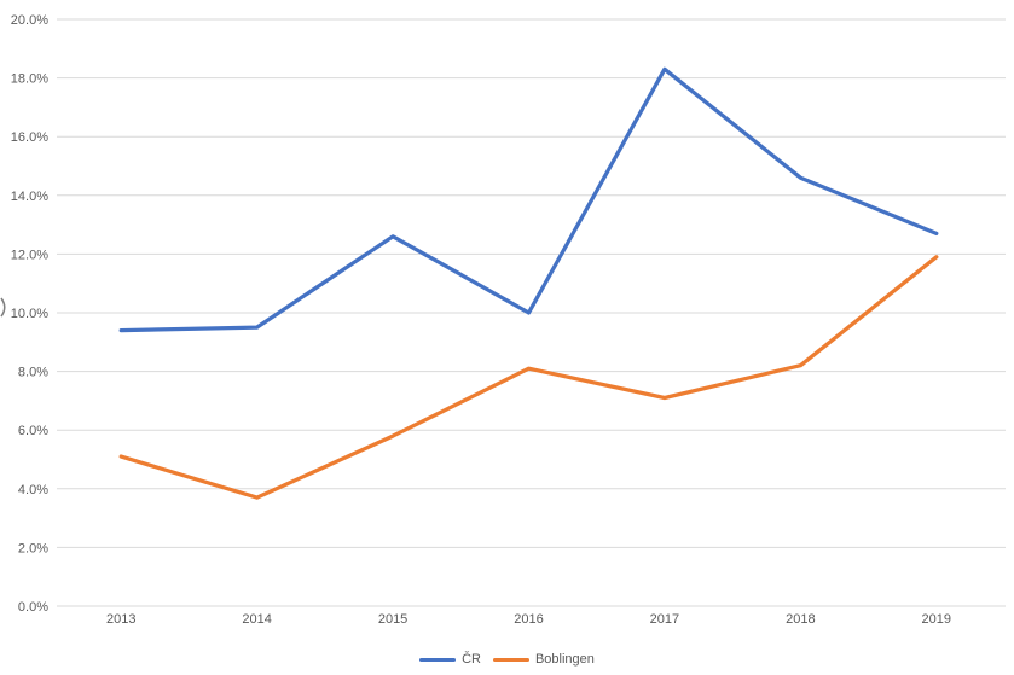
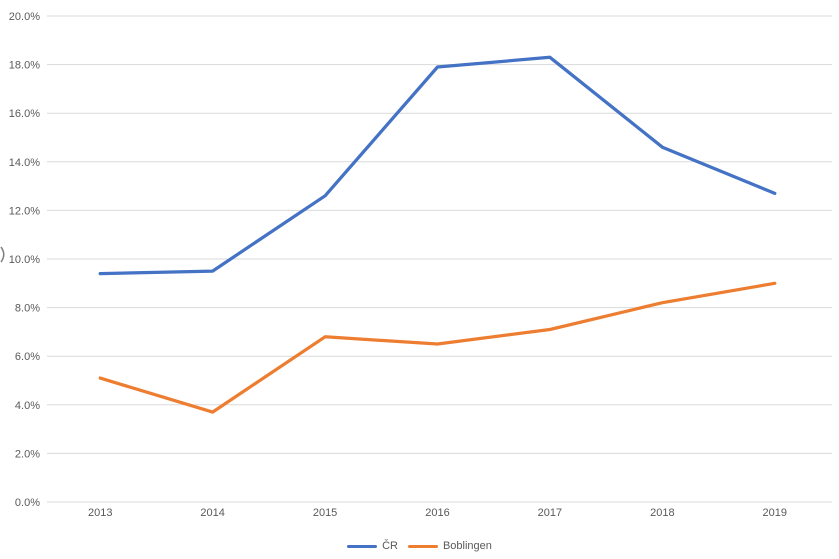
Boblingen/2015: 5.8% -> 6.8%
ČR/2016: 10.0% -> 17.9%
Boblingen/2016: 8.1% -> 6.5%
Boblingen/2019: 11.9% -> 9.0%
